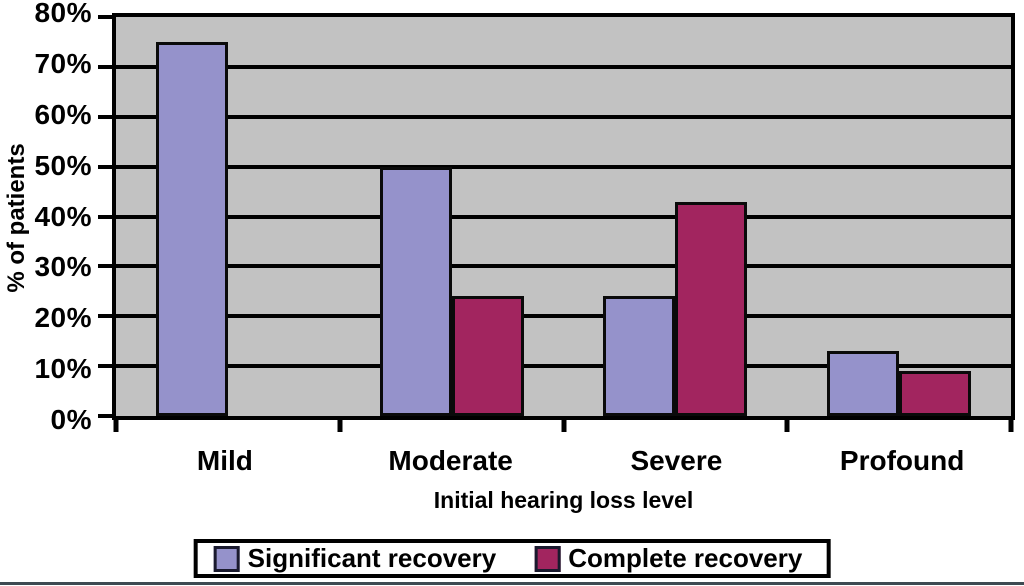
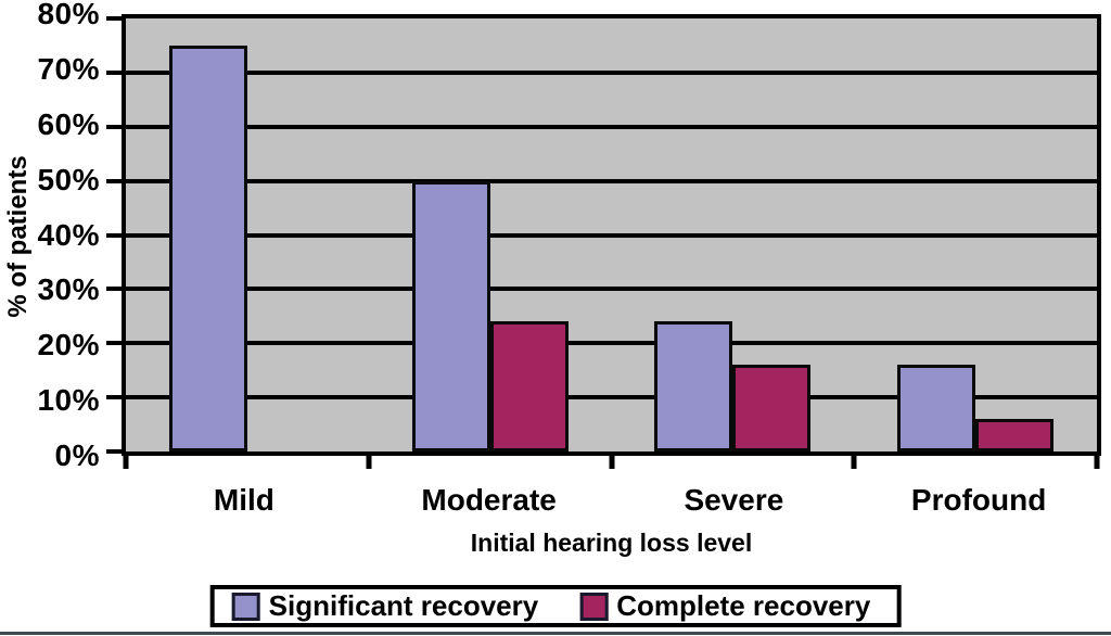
Complete recovery/Severe: 43% -> 16%
Significant recovery/Profound: 13% -> 16%
Complete recovery/Profound: 9% -> 6%
